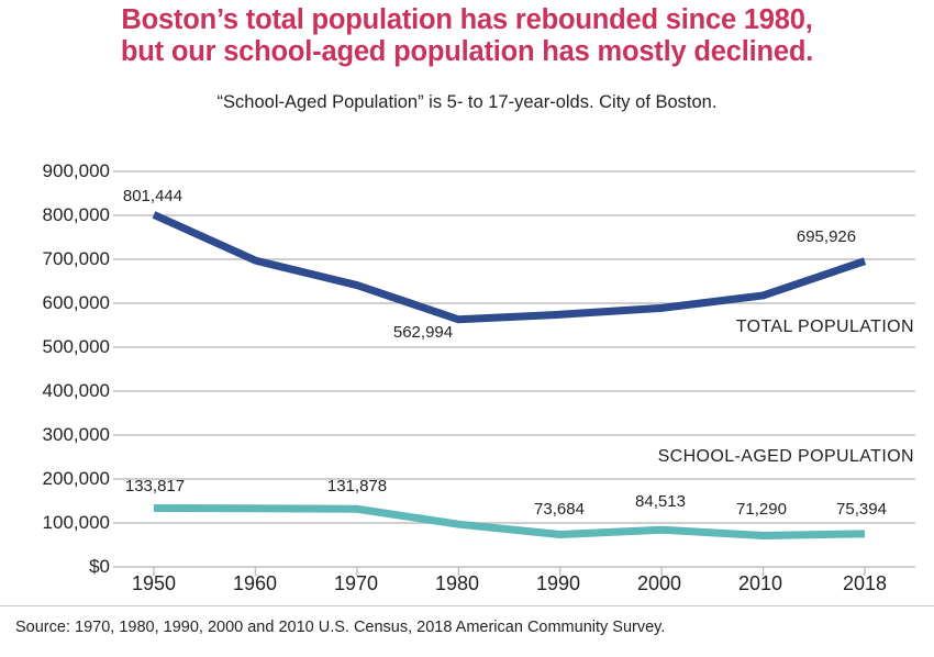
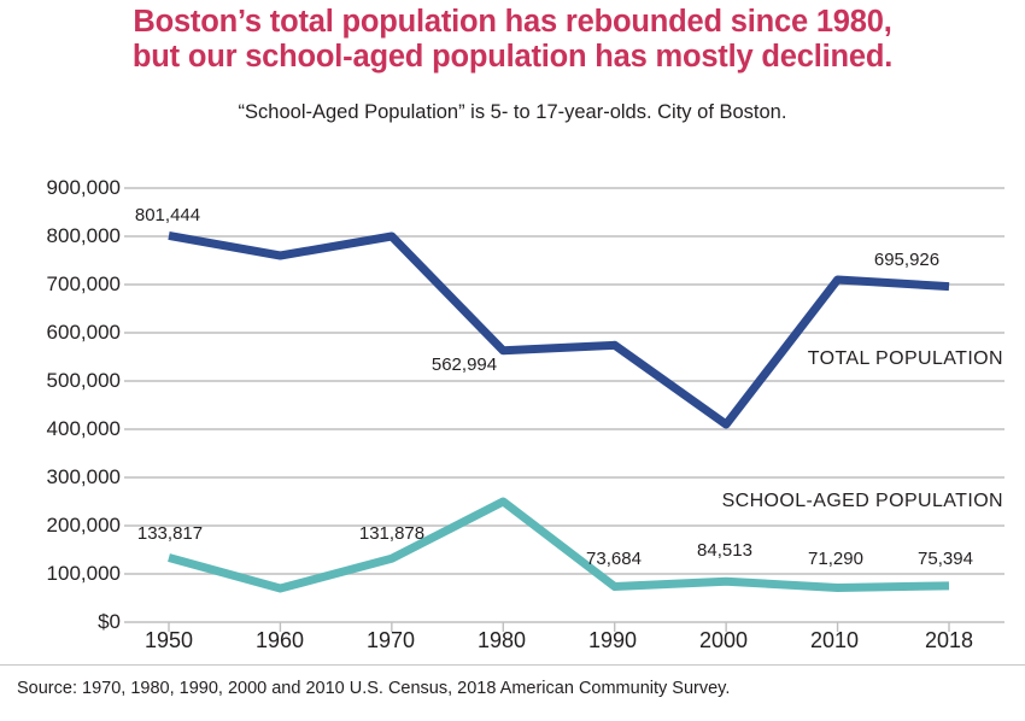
TOTAL POPULATION/1960: 700000 -> 760000
SCHOOL-AGED POPULATION/1960: 130000 -> 70000
TOTAL POPULATION/1970: 640000 -> 800000
SCHOOL-AGED POPULATION/1980: 100000 -> 250000
TOTAL POPULATION/2000: 590000 -> 410000
TOTAL POPULATION/2010: 620000 -> 710000
